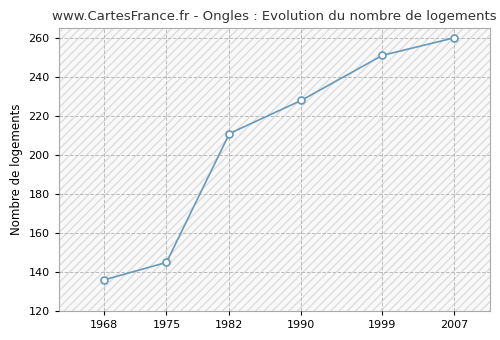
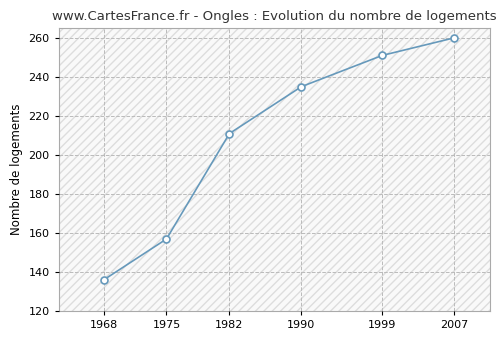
1975: 145 -> 157
1990: 228 -> 235
